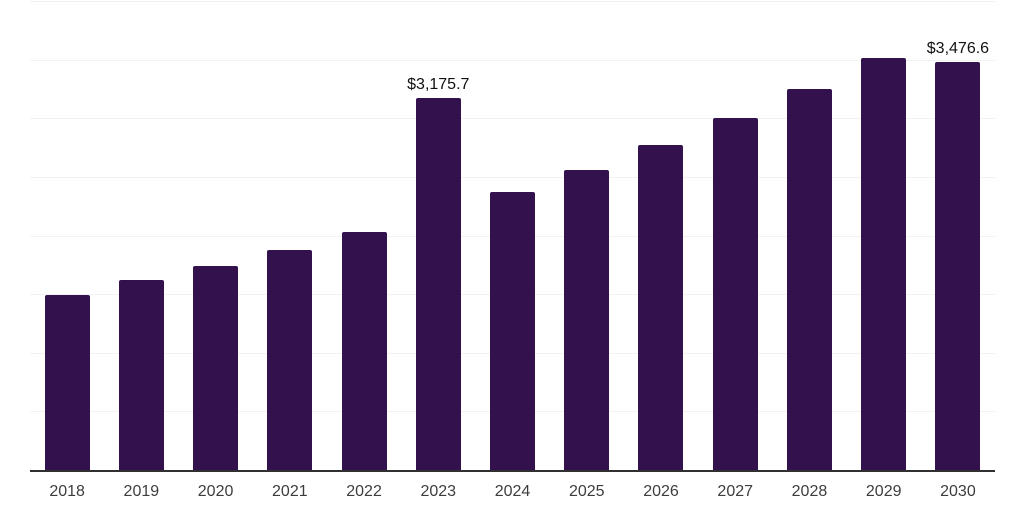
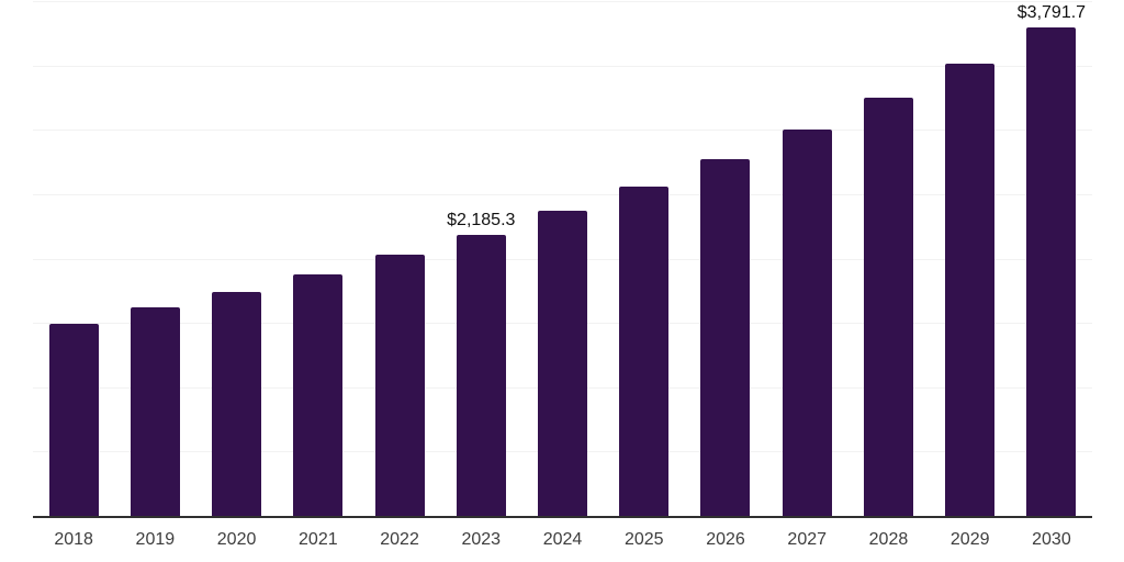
2023: $3,175.7 -> $2,185.3
2030: $3,476.6 -> $3,791.7
